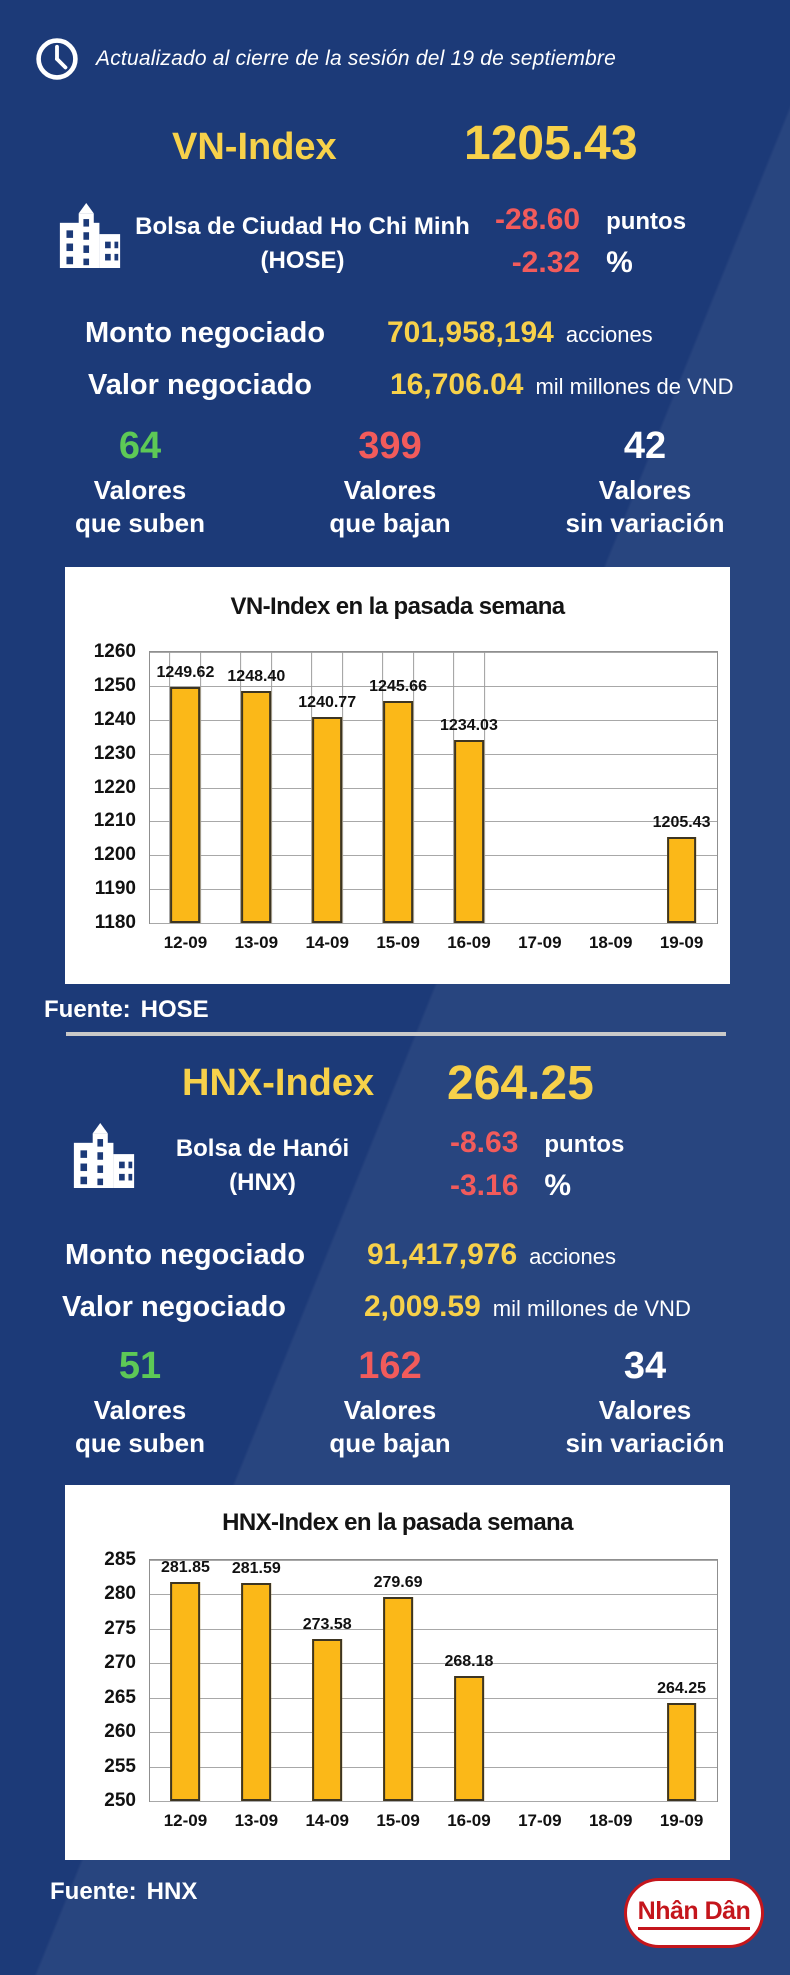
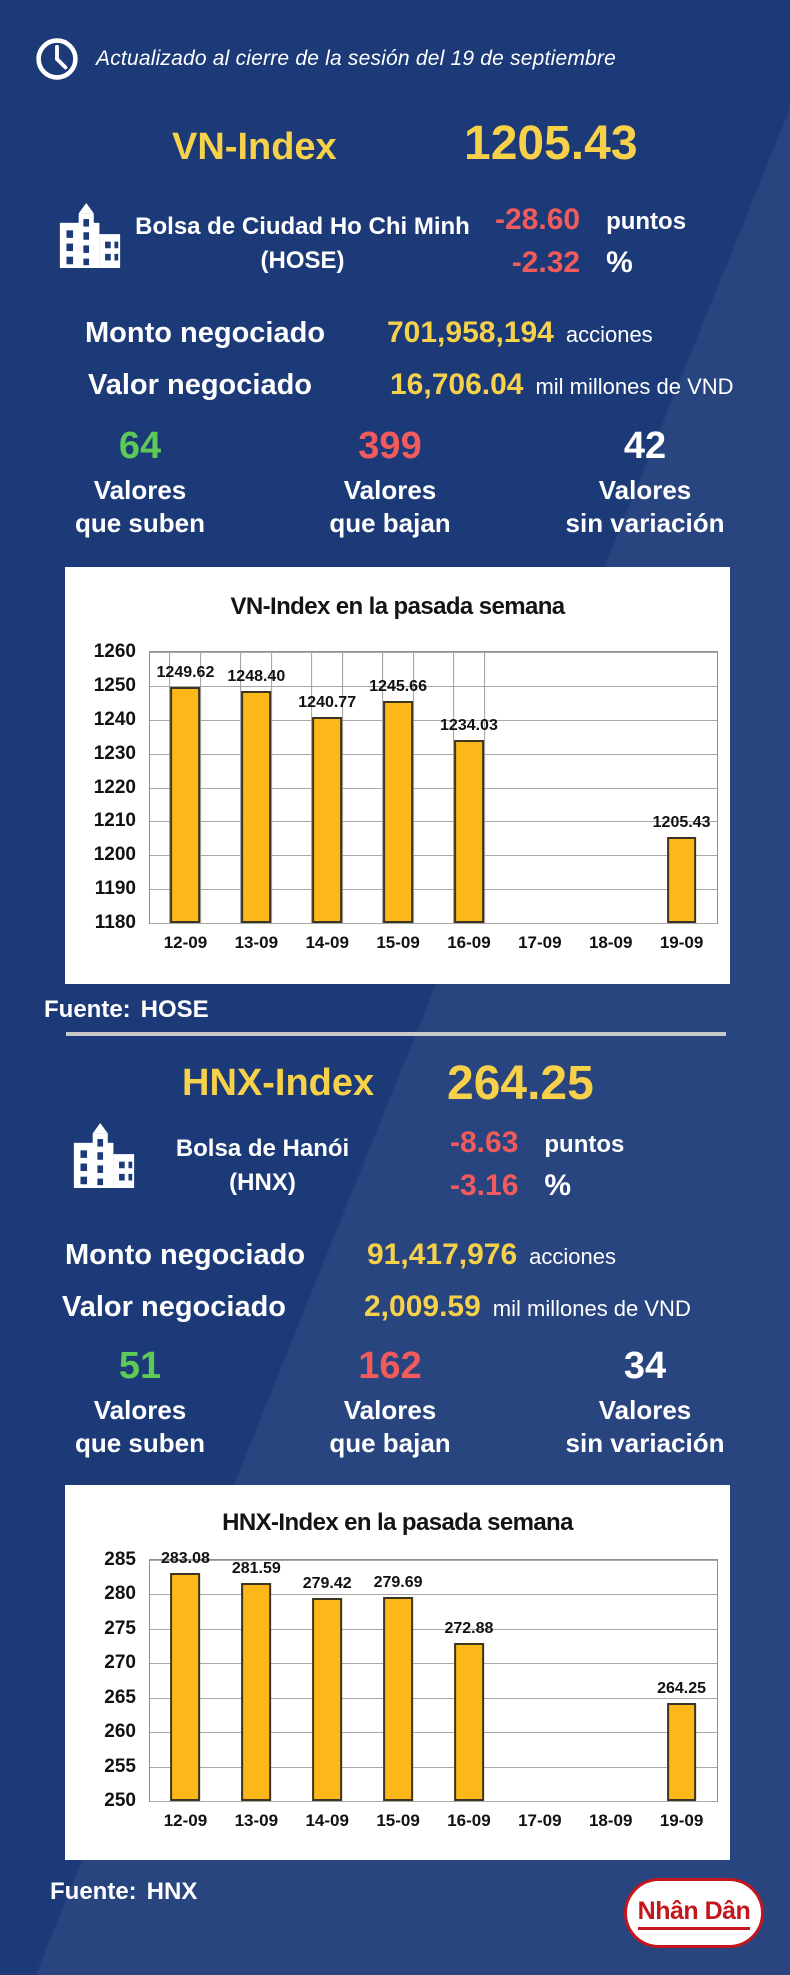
HNX-Index en la pasada semana/12-09: 281.85 -> 283.08
HNX-Index en la pasada semana/14-09: 273.58 -> 279.42
HNX-Index en la pasada semana/16-09: 268.18 -> 272.88
